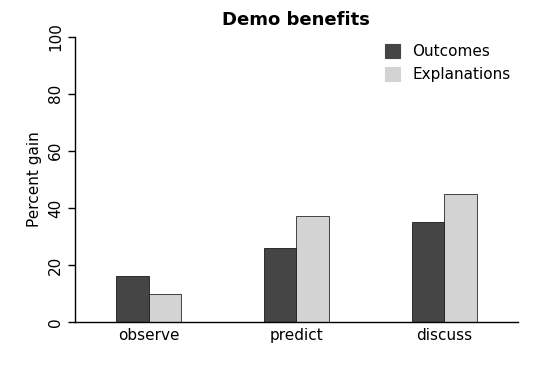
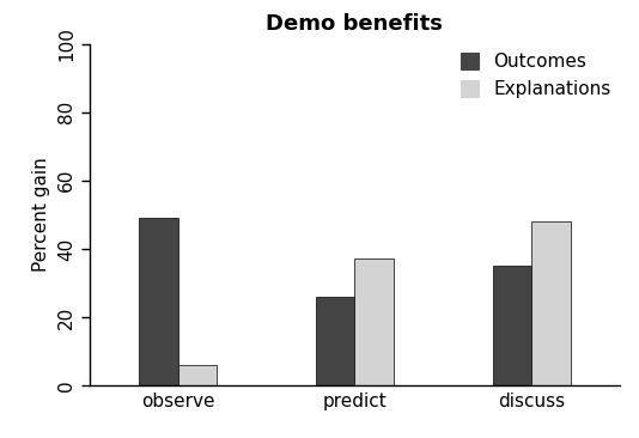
Outcomes/observe: 16 -> 49
Explanations/observe: 10 -> 6
Explanations/discuss: 45 -> 48
